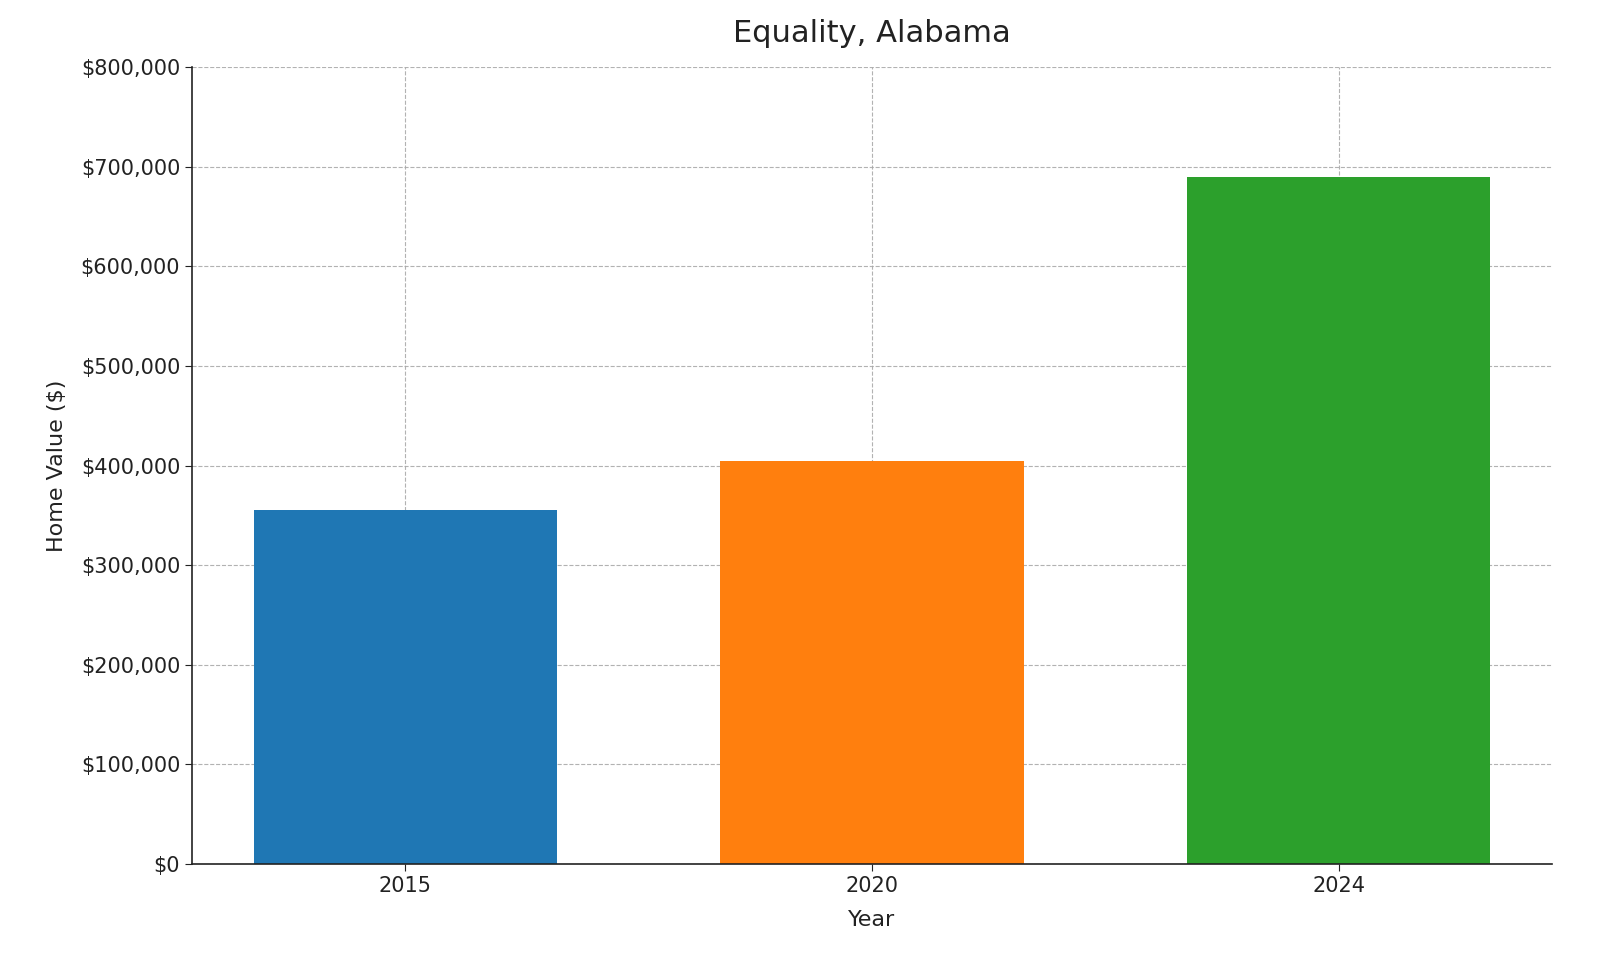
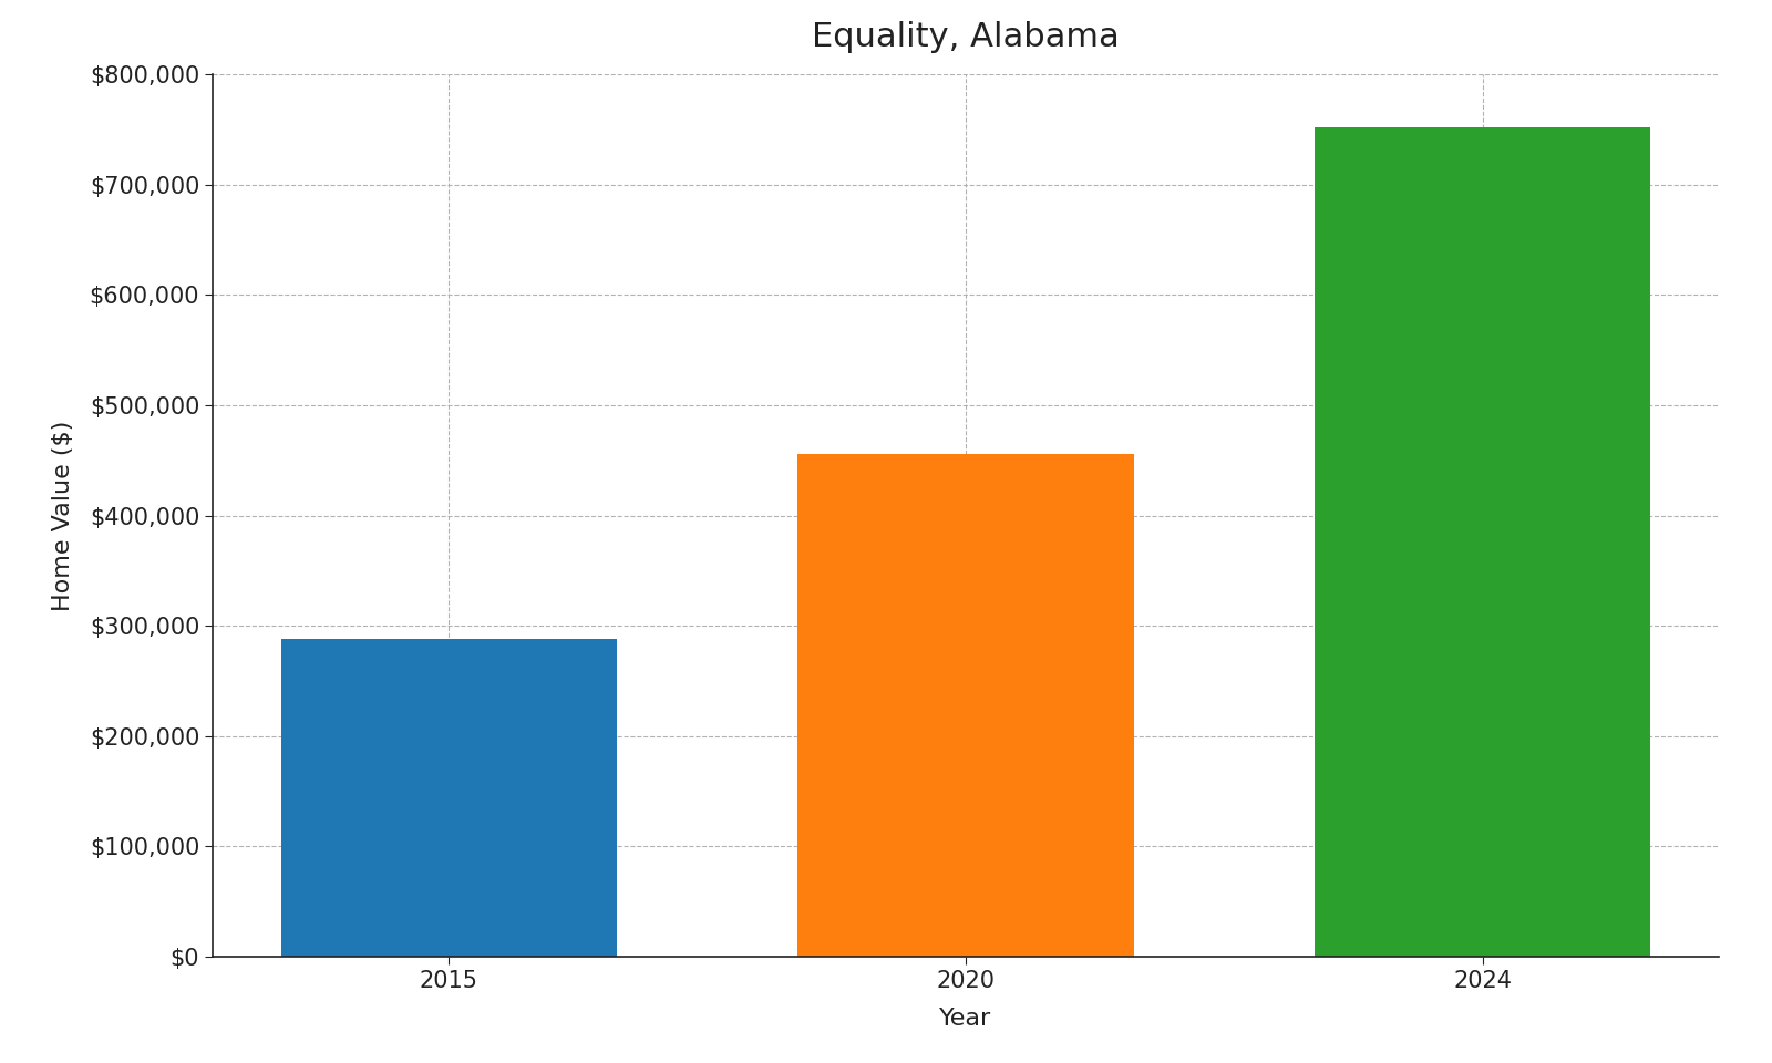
2015: $355,000 -> $288,000
2020: $405,000 -> $456,000
2024: $690,000 -> $752,000
